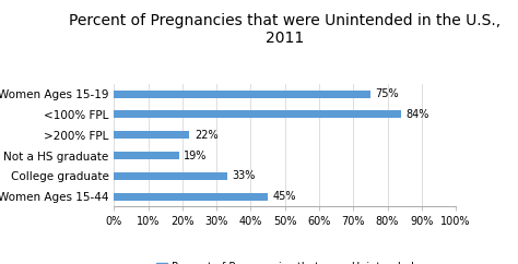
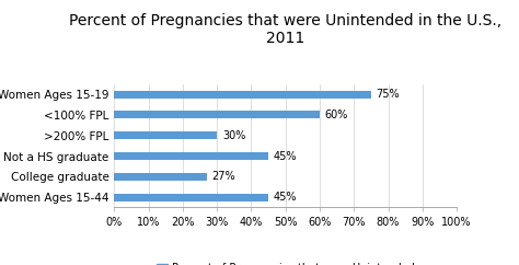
<100% FPL: 84% -> 60%
>200% FPL: 22% -> 30%
Not a HS graduate: 19% -> 45%
College graduate: 33% -> 27%
